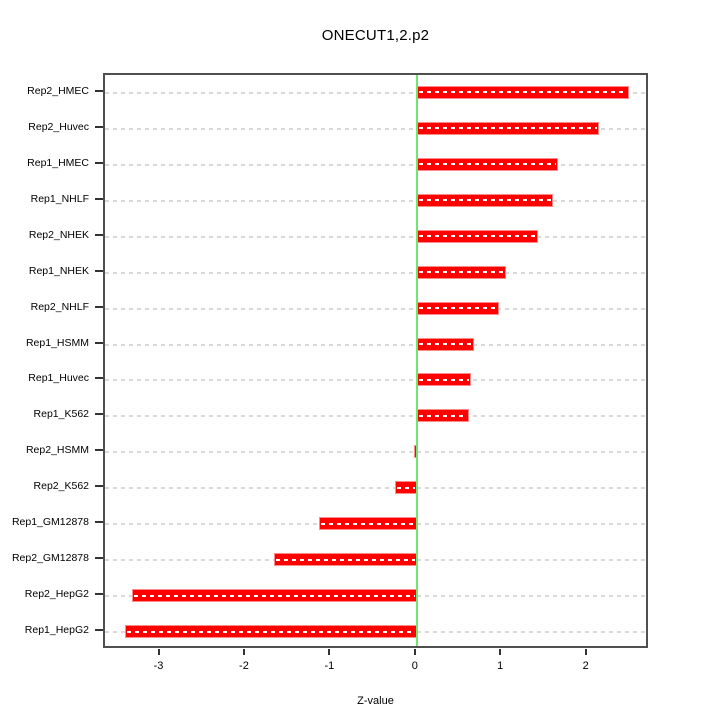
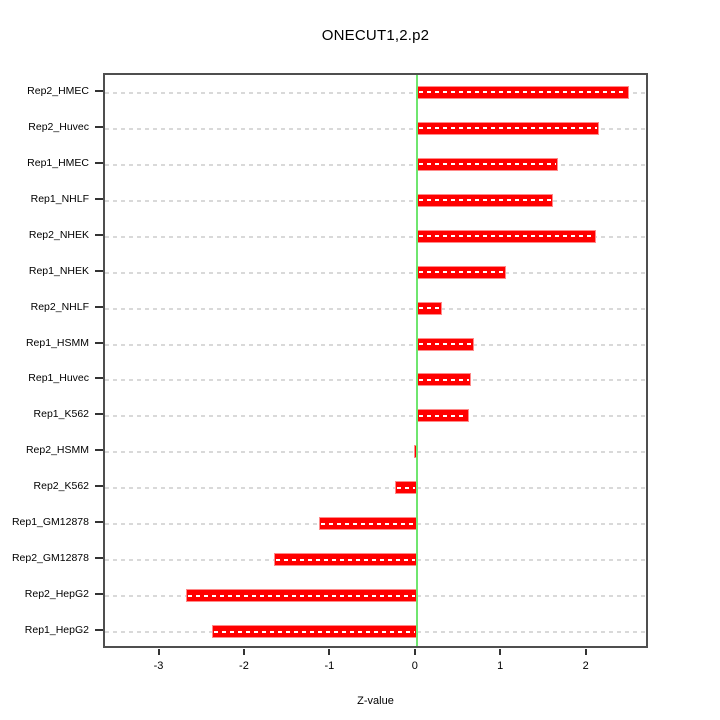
Rep2_NHEK: 1.4 -> 2.1
Rep2_NHLF: 1.0 -> 0.3
Rep2_HepG2: -3.3 -> -2.7
Rep1_HepG2: -3.4 -> -2.4
